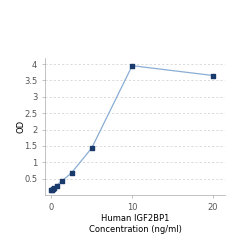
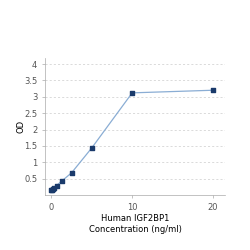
10: 3.95 -> 3.12
20: 3.65 -> 3.20
